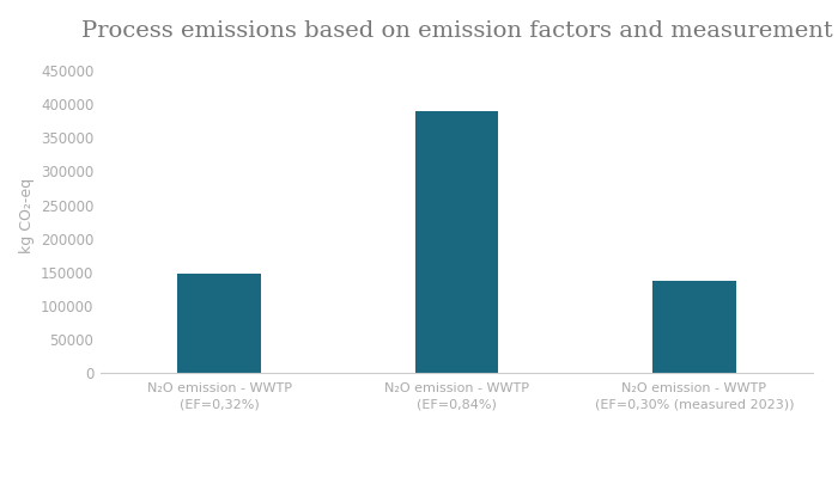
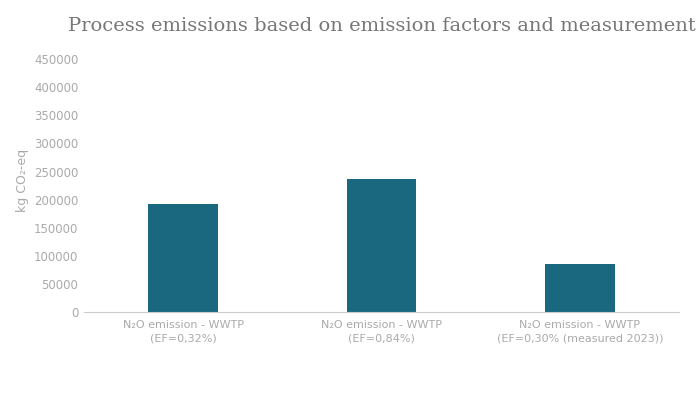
N₂O emission - WWTP (EF=0,32%): 148000 -> 192000
N₂O emission - WWTP (EF=0,84%): 390000 -> 236000
N₂O emission - WWTP (EF=0,30% (measured 2023)): 137000 -> 86000
